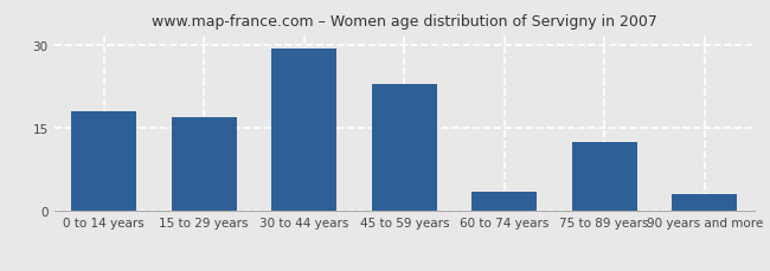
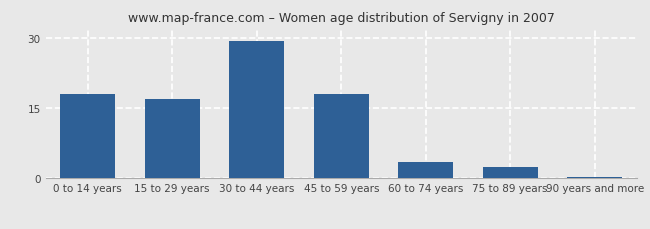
45 to 59 years: 23.0 -> 18.0
75 to 89 years: 12.5 -> 2.5
90 years and more: 3.0 -> 0.3
